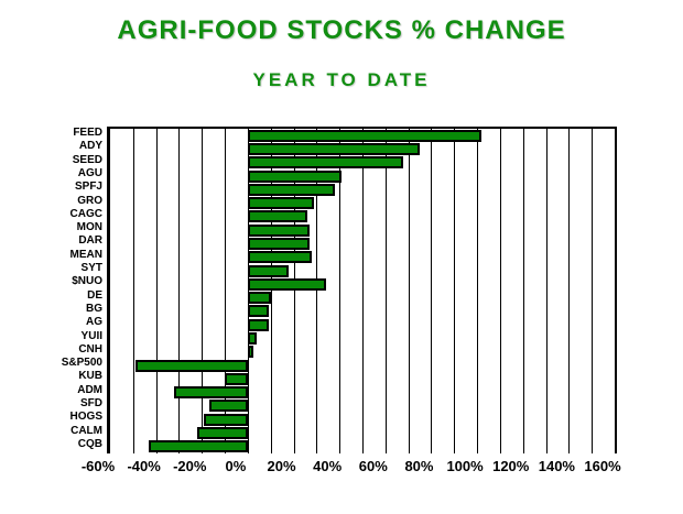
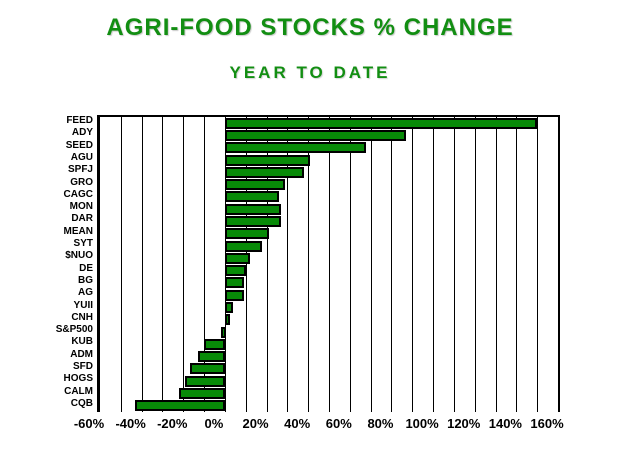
FEED: 102% -> 150%
ADY: 75% -> 87%
MEAN: 28% -> 21%
$NUO: 34% -> 12%
S&P500: -49% -> -2%
ADM: -32% -> -13%
